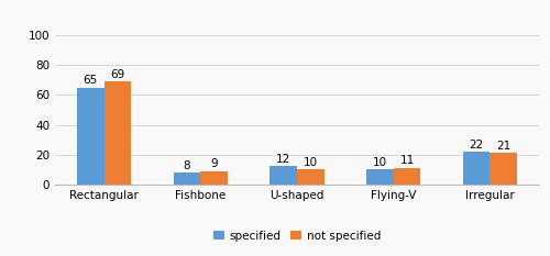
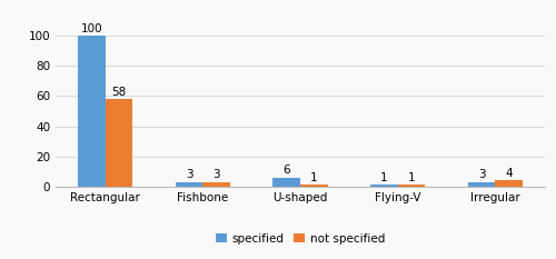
specified/Rectangular: 65 -> 100
not specified/Rectangular: 69 -> 58
specified/Fishbone: 8 -> 3
not specified/Fishbone: 9 -> 3
specified/U-shaped: 12 -> 6
not specified/U-shaped: 10 -> 1
specified/Flying-V: 10 -> 1
not specified/Flying-V: 11 -> 1
specified/Irregular: 22 -> 3
not specified/Irregular: 21 -> 4
